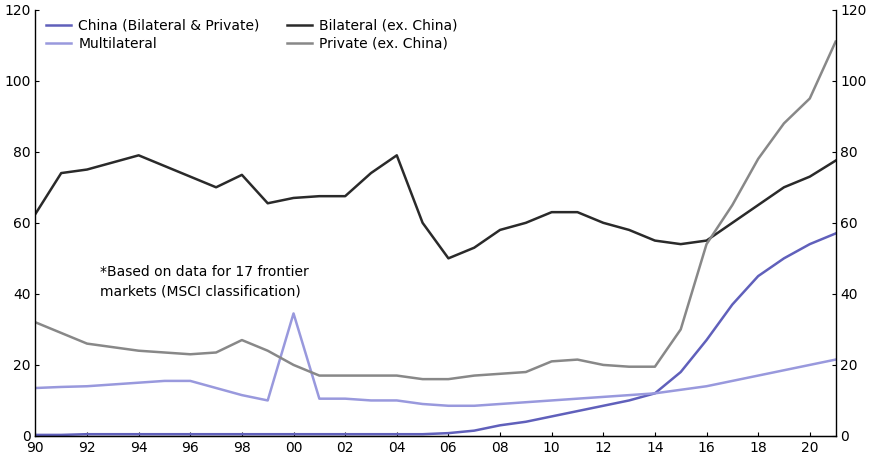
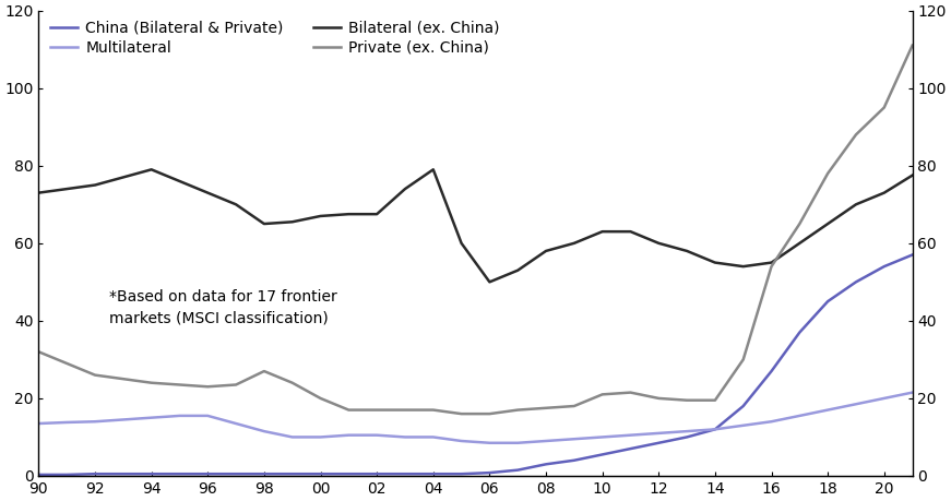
Bilateral (ex. China)/90: 62.5 -> 73.0
Bilateral (ex. China)/98: 73.5 -> 65.0
Multilateral/00: 34.5 -> 10.0
